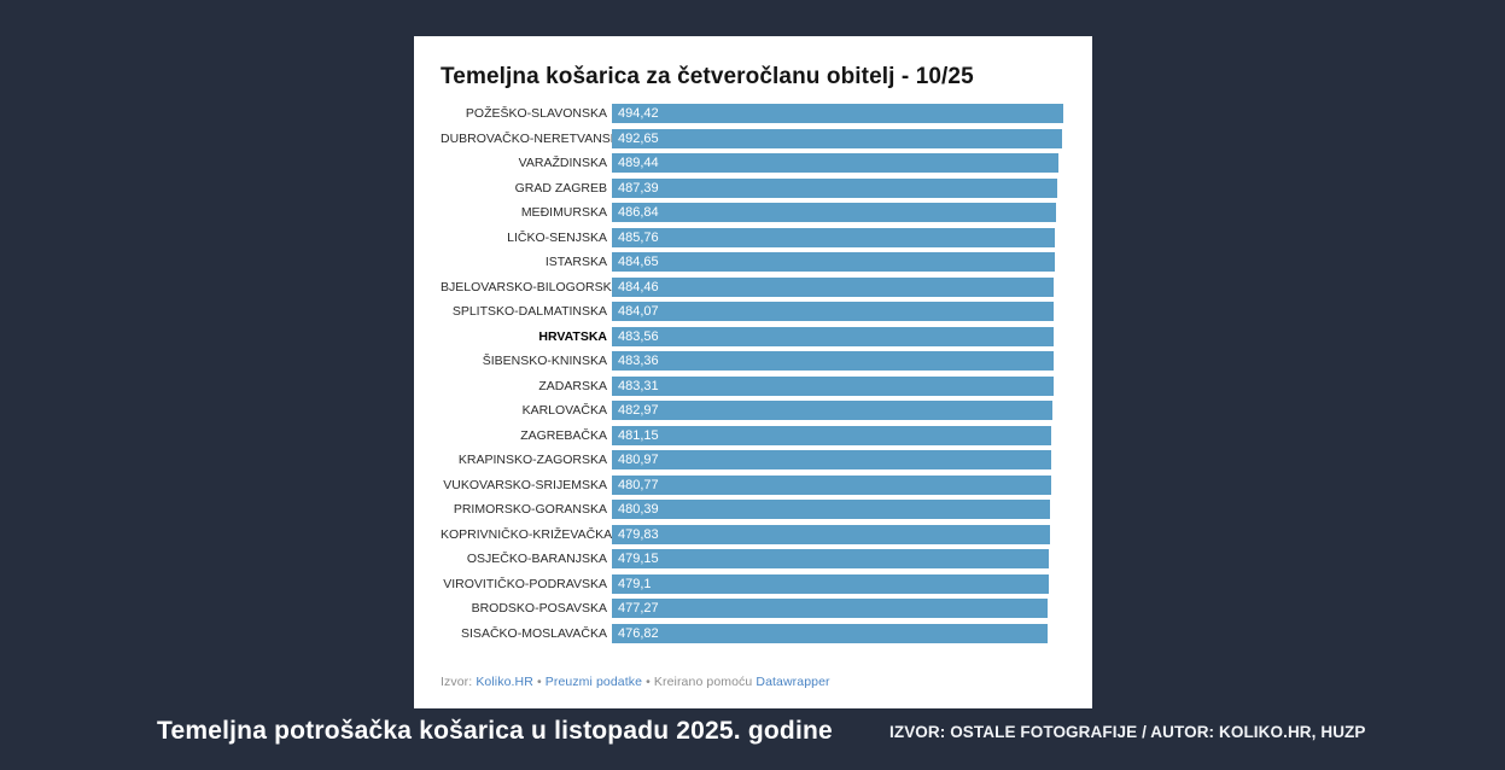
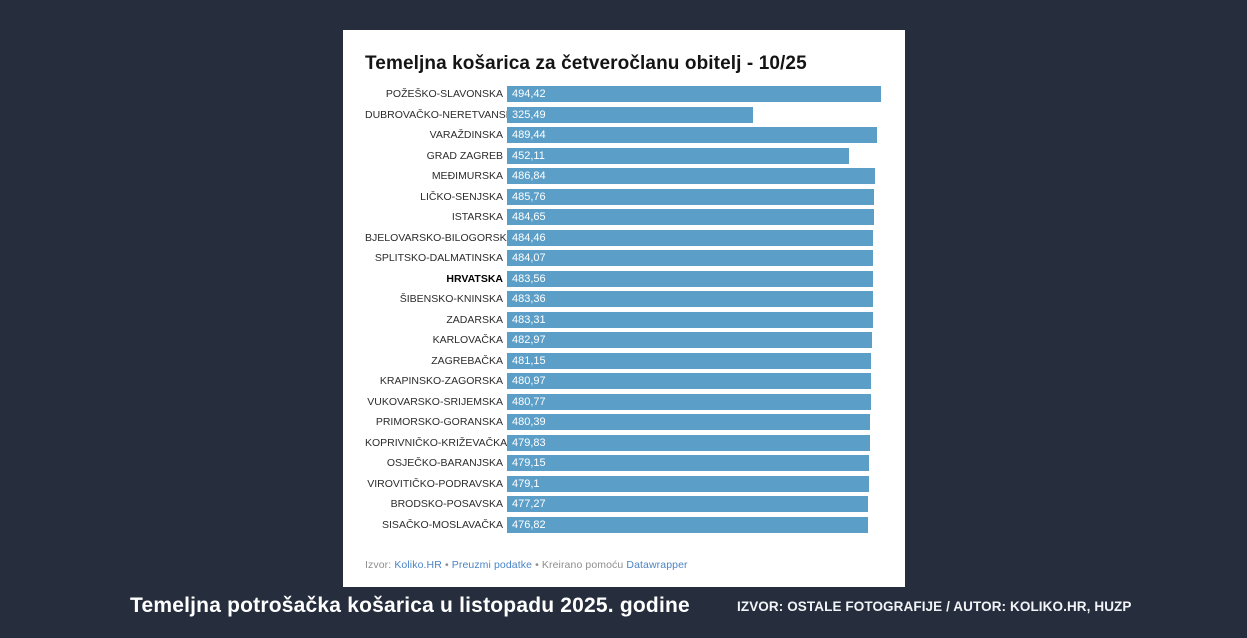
DUBROVAČKO-NERETVANSKA: 492,65 -> 325,49
GRAD ZAGREB: 487,39 -> 452,11
